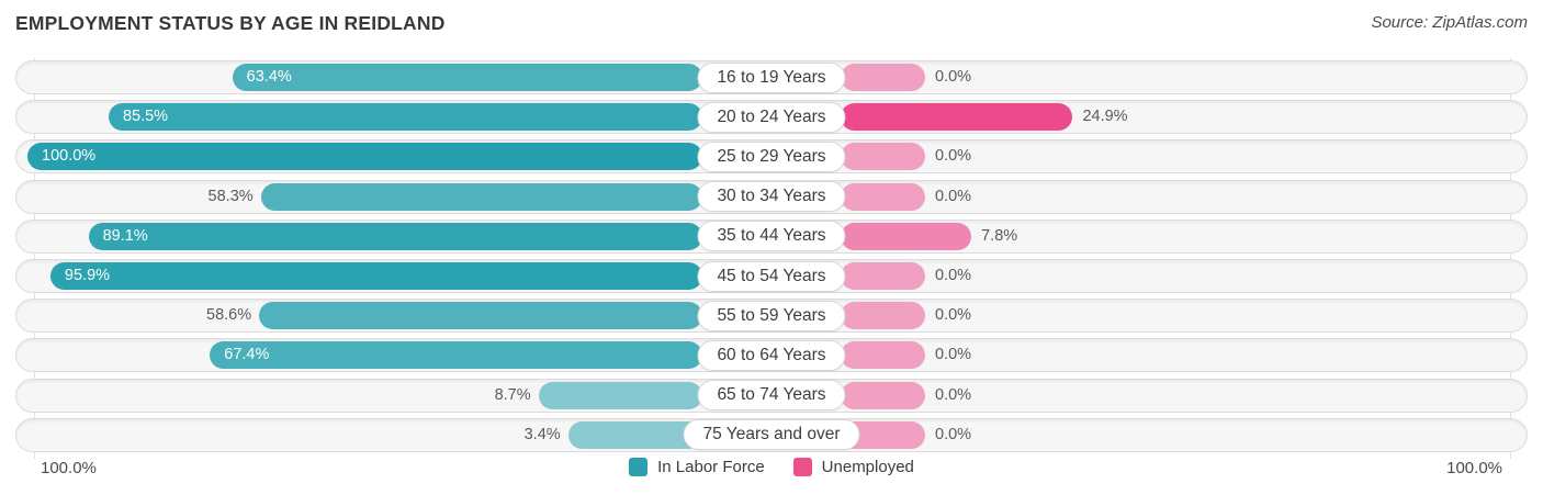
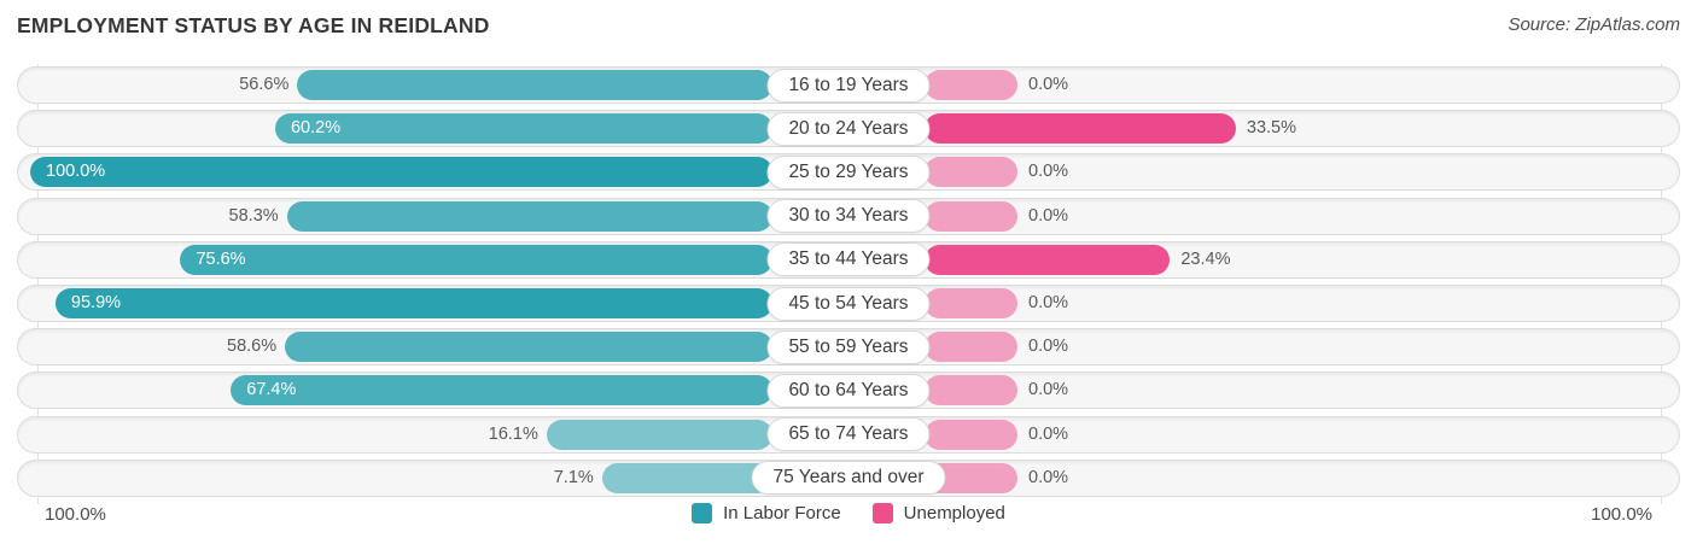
In Labor Force/16 to 19 Years: 63.4% -> 56.6%
In Labor Force/20 to 24 Years: 85.5% -> 60.2%
Unemployed/20 to 24 Years: 24.9% -> 33.5%
In Labor Force/35 to 44 Years: 89.1% -> 75.6%
Unemployed/35 to 44 Years: 7.8% -> 23.4%
In Labor Force/65 to 74 Years: 8.7% -> 16.1%
In Labor Force/75 Years and over: 3.4% -> 7.1%
